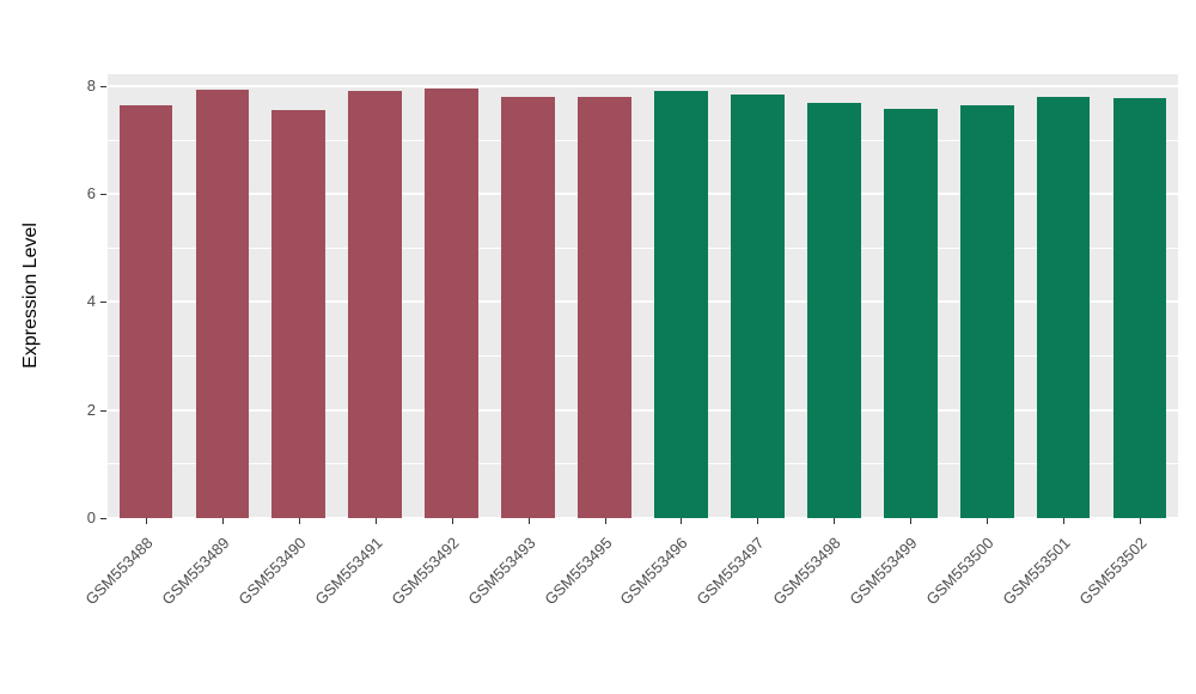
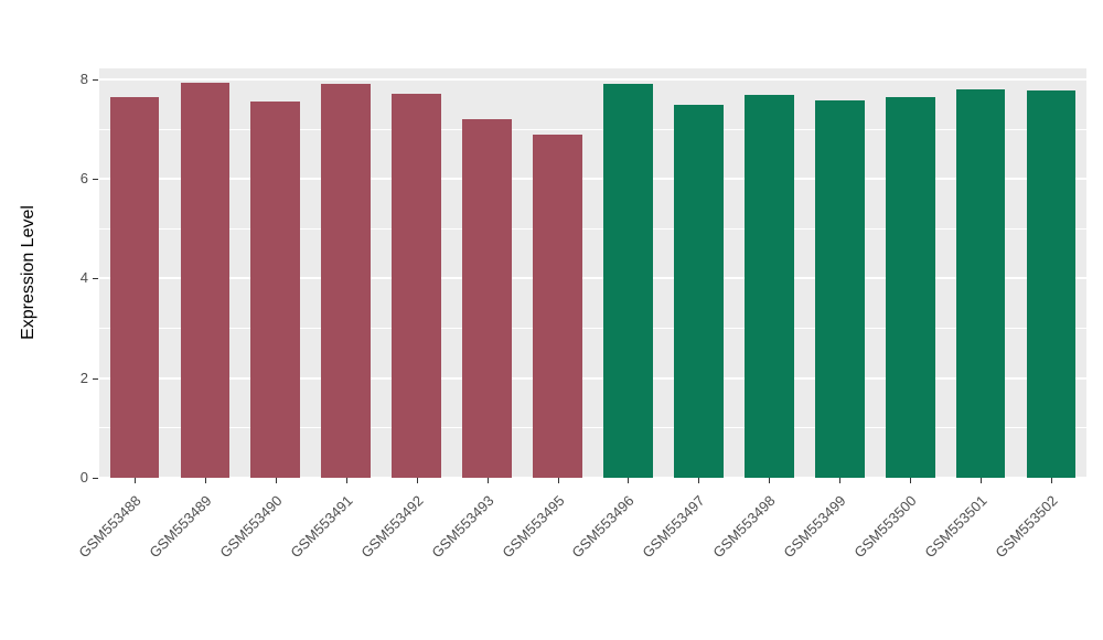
GSM553492: 8.0 -> 7.7
GSM553493: 7.8 -> 7.2
GSM553495: 7.8 -> 6.9
GSM553497: 7.8 -> 7.5
